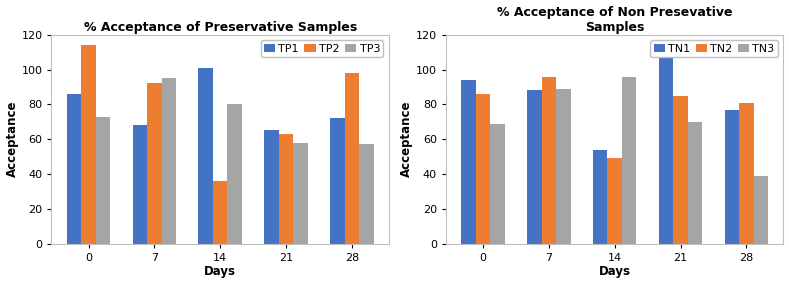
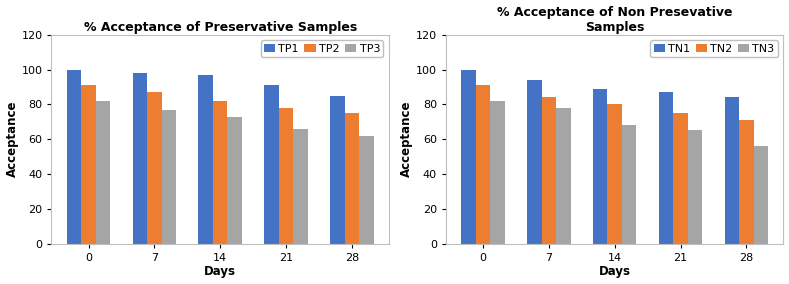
% Acceptance of Preservative Samples/TP1/0: 86 -> 100
% Acceptance of Preservative Samples/TP2/0: 114 -> 91
% Acceptance of Preservative Samples/TP3/0: 73 -> 82
% Acceptance of Preservative Samples/TP1/7: 68 -> 98
% Acceptance of Preservative Samples/TP2/7: 92 -> 87
% Acceptance of Preservative Samples/TP3/7: 95 -> 77
% Acceptance of Preservative Samples/TP1/14: 101 -> 97
% Acceptance of Preservative Samples/TP2/14: 36 -> 82
% Acceptance of Preservative Samples/TP3/14: 80 -> 73
% Acceptance of Preservative Samples/TP1/21: 65 -> 91
% Acceptance of Preservative Samples/TP2/21: 63 -> 78
% Acceptance of Preservative Samples/TP3/21: 58 -> 66
% Acceptance of Preservative Samples/TP1/28: 72 -> 85
% Acceptance of Preservative Samples/TP2/28: 98 -> 75
% Acceptance of Preservative Samples/TP3/28: 57 -> 62
% Acceptance of Non Presevative Samples/TN1/0: 94 -> 100
% Acceptance of Non Presevative Samples/TN2/0: 86 -> 91
% Acceptance of Non Presevative Samples/TN3/0: 69 -> 82
% Acceptance of Non Presevative Samples/TN1/7: 88 -> 94
% Acceptance of Non Presevative Samples/TN2/7: 96 -> 84
% Acceptance of Non Presevative Samples/TN3/7: 89 -> 78
% Acceptance of Non Presevative Samples/TN1/14: 54 -> 89
% Acceptance of Non Presevative Samples/TN2/14: 49 -> 80
% Acceptance of Non Presevative Samples/TN3/14: 96 -> 68
% Acceptance of Non Presevative Samples/TN1/21: 107 -> 87
% Acceptance of Non Presevative Samples/TN2/21: 85 -> 75
% Acceptance of Non Presevative Samples/TN3/21: 70 -> 65
% Acceptance of Non Presevative Samples/TN1/28: 77 -> 84
% Acceptance of Non Presevative Samples/TN2/28: 81 -> 71
% Acceptance of Non Presevative Samples/TN3/28: 39 -> 56
